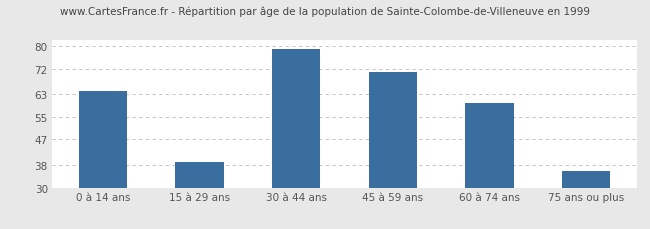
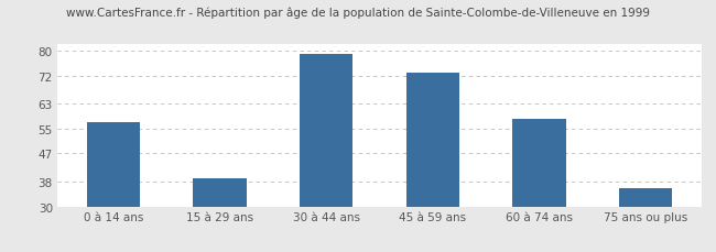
0 à 14 ans: 64 -> 57
45 à 59 ans: 71 -> 73
60 à 74 ans: 60 -> 58
